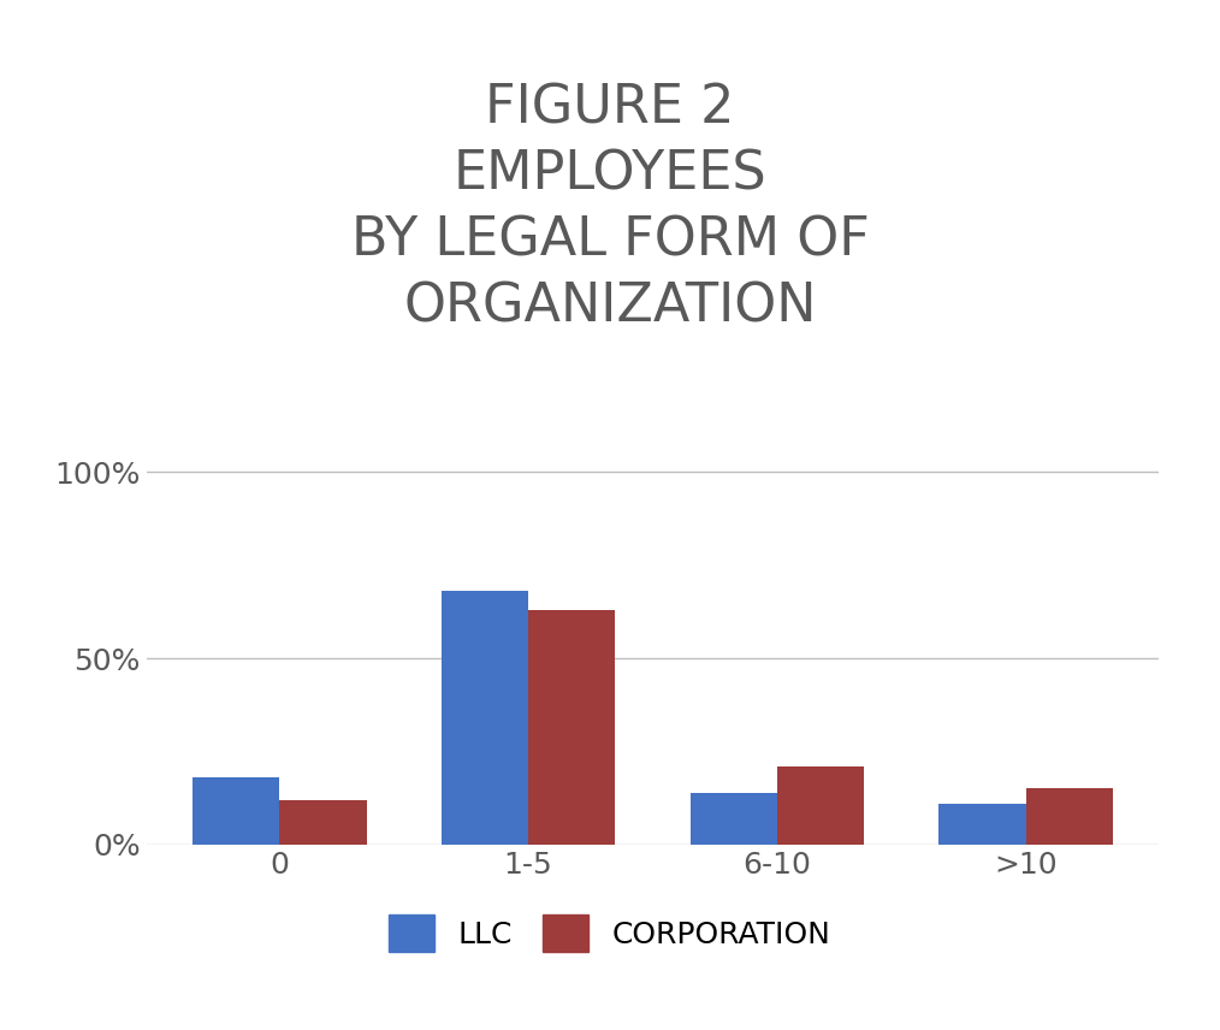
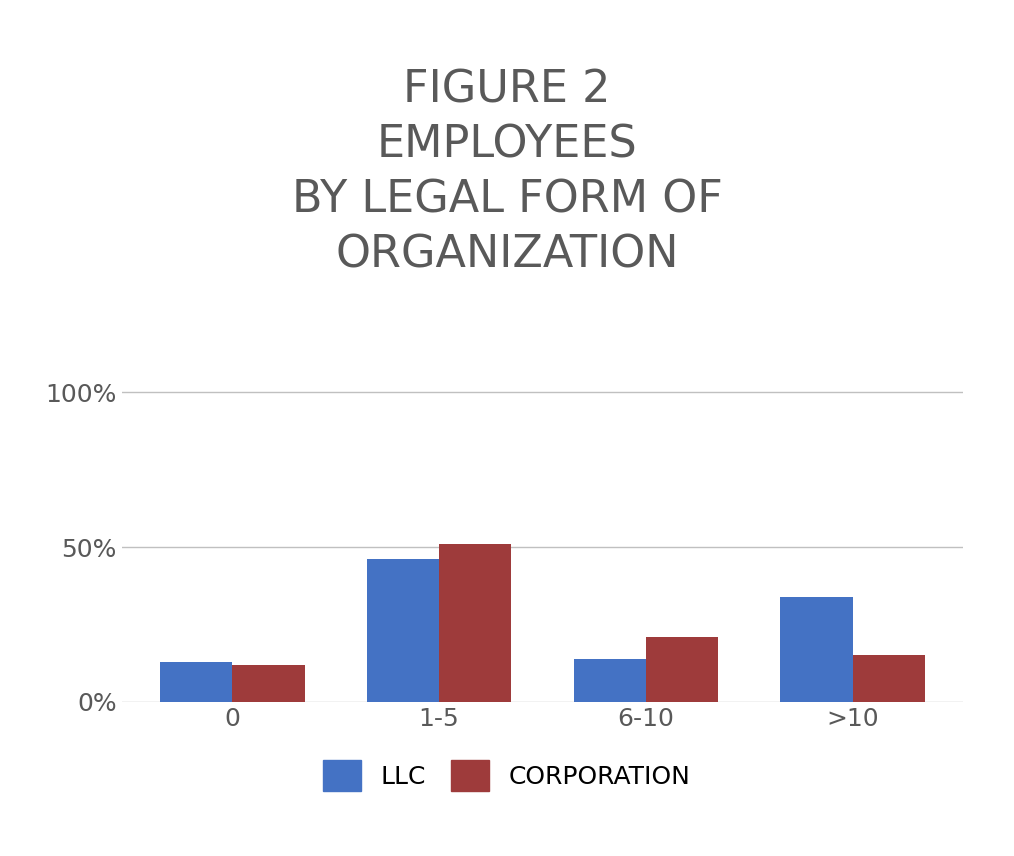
LLC/0: 18% -> 13%
LLC/1-5: 68% -> 46%
CORPORATION/1-5: 63% -> 51%
LLC/>10: 11% -> 34%
